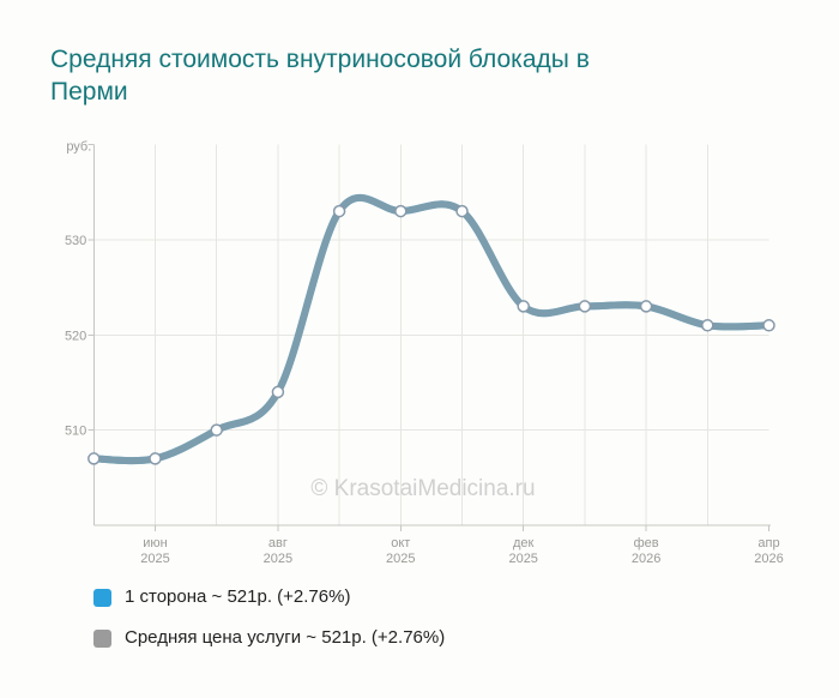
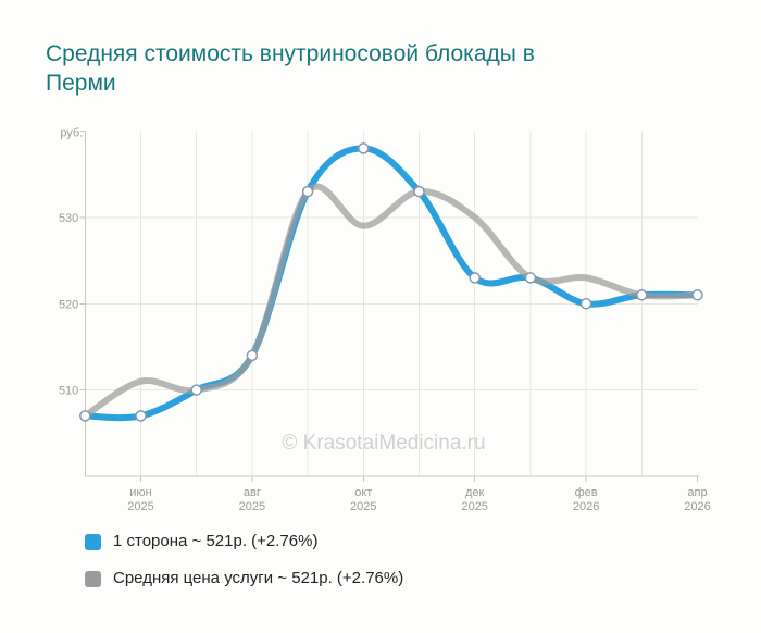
Средняя цена услуги ~ 521р. (+2.76%)/июн 2025: 507 -> 511
1 сторона ~ 521р. (+2.76%)/окт 2025: 533 -> 538
Средняя цена услуги ~ 521р. (+2.76%)/окт 2025: 533 -> 529
Средняя цена услуги ~ 521р. (+2.76%)/дек 2025: 523 -> 530
1 сторона ~ 521р. (+2.76%)/фев 2026: 523 -> 520
